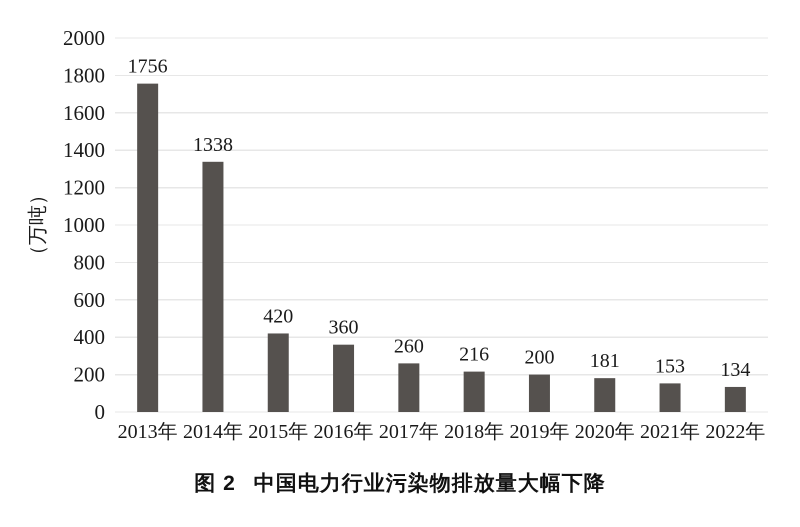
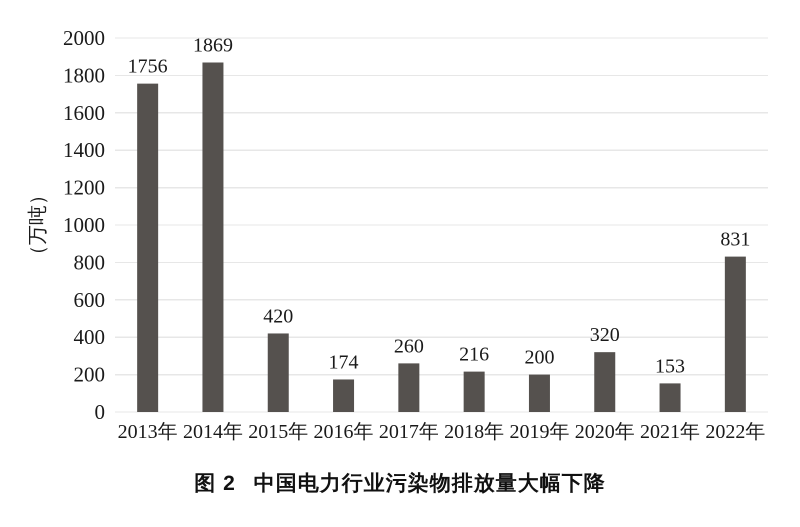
2014年: 1338 -> 1869
2016年: 360 -> 174
2020年: 181 -> 320
2022年: 134 -> 831
